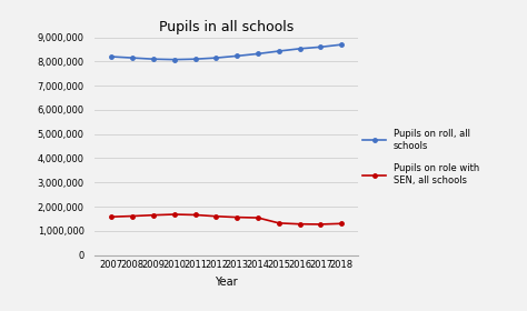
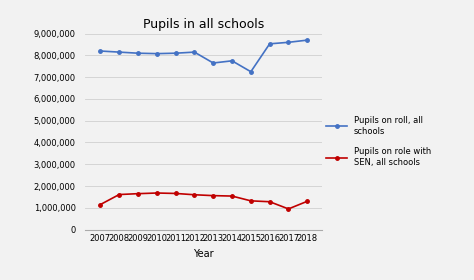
Pupils on role with SEN, all schools/2007: 1,580,000 -> 1,150,000
Pupils on roll, all schools/2013: 8,230,000 -> 7,650,000
Pupils on roll, all schools/2014: 8,320,000 -> 7,750,000
Pupils on roll, all schools/2015: 8,430,000 -> 7,250,000
Pupils on role with SEN, all schools/2017: 1,270,000 -> 950,000
